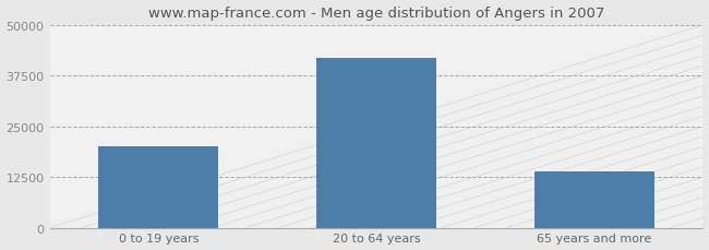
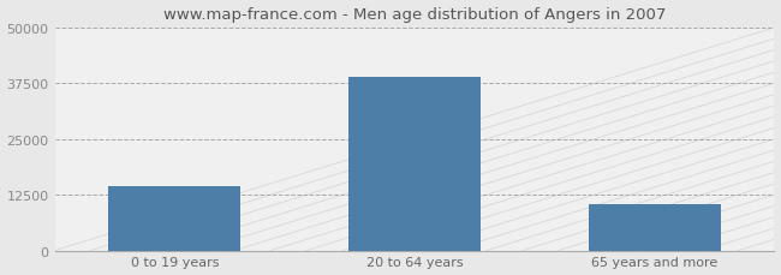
0 to 19 years: 20000 -> 14500
20 to 64 years: 42000 -> 39000
65 years and more: 14000 -> 10500
